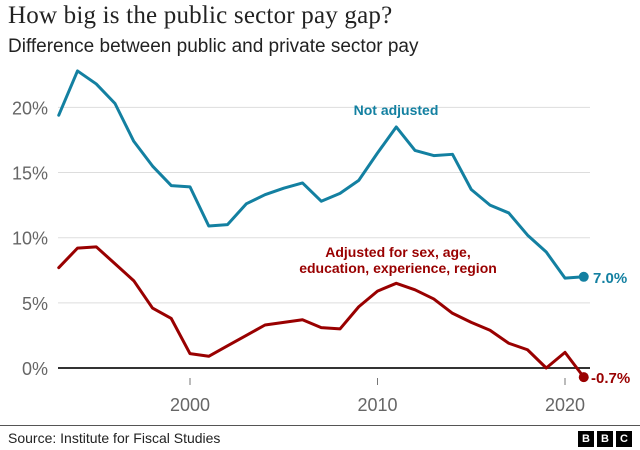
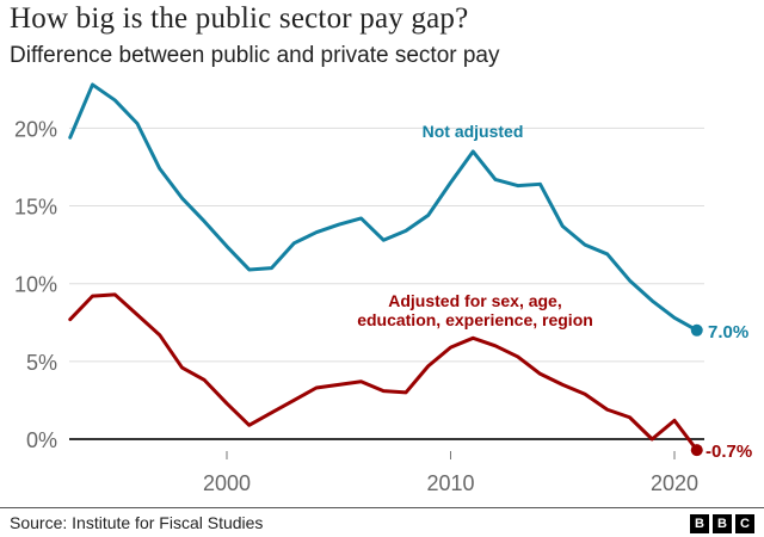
Not adjusted/2000: 13.9% -> 12.4%
Adjusted for sex, age, education, experience, region/2000: 1.1% -> 2.3%
Not adjusted/2020: 6.9% -> 7.8%
